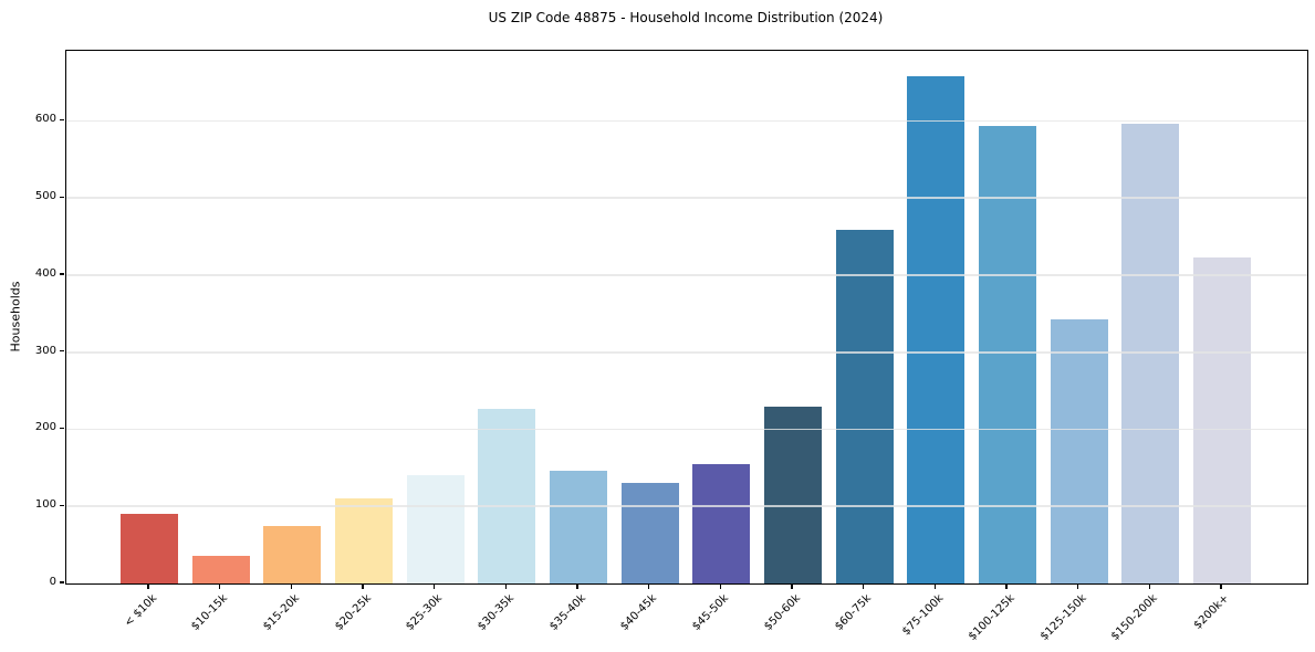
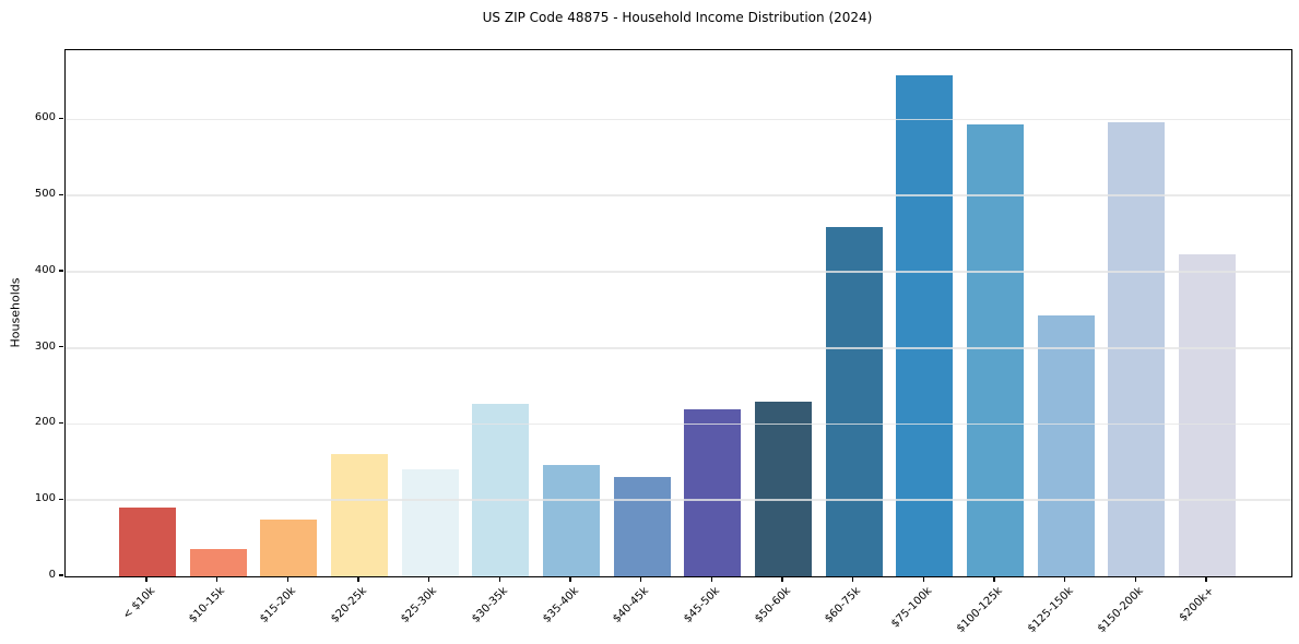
$20-25k: 110 -> 160
$45-50k: 160 -> 220
